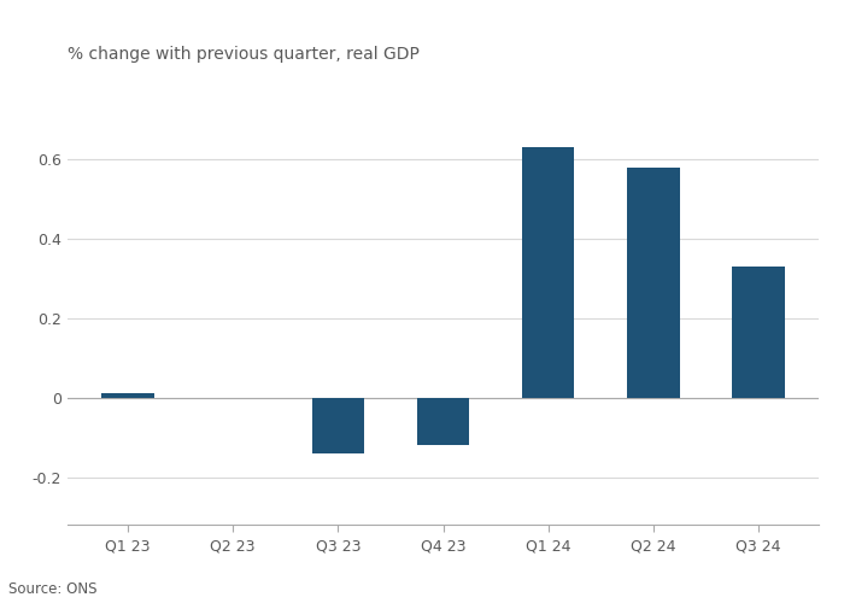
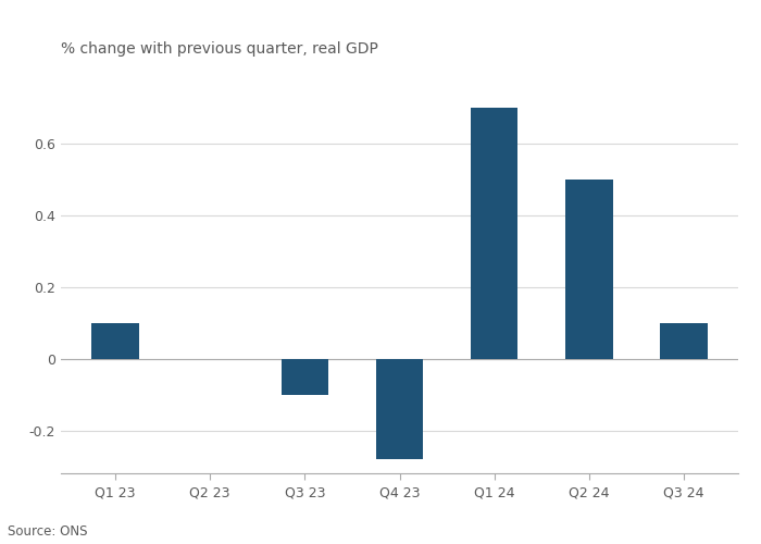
Q1 23: 0.01 -> 0.10
Q3 23: -0.14 -> -0.10
Q4 23: -0.12 -> -0.28
Q1 24: 0.63 -> 0.70
Q2 24: 0.58 -> 0.50
Q3 24: 0.33 -> 0.10
